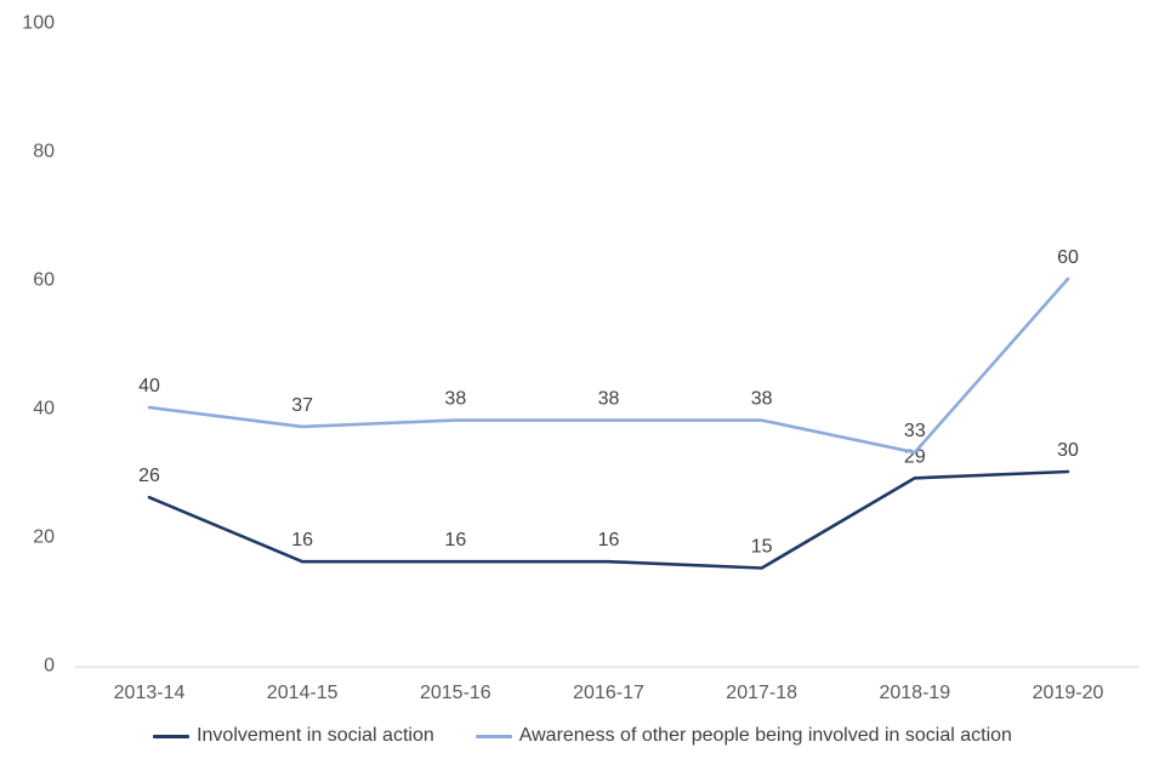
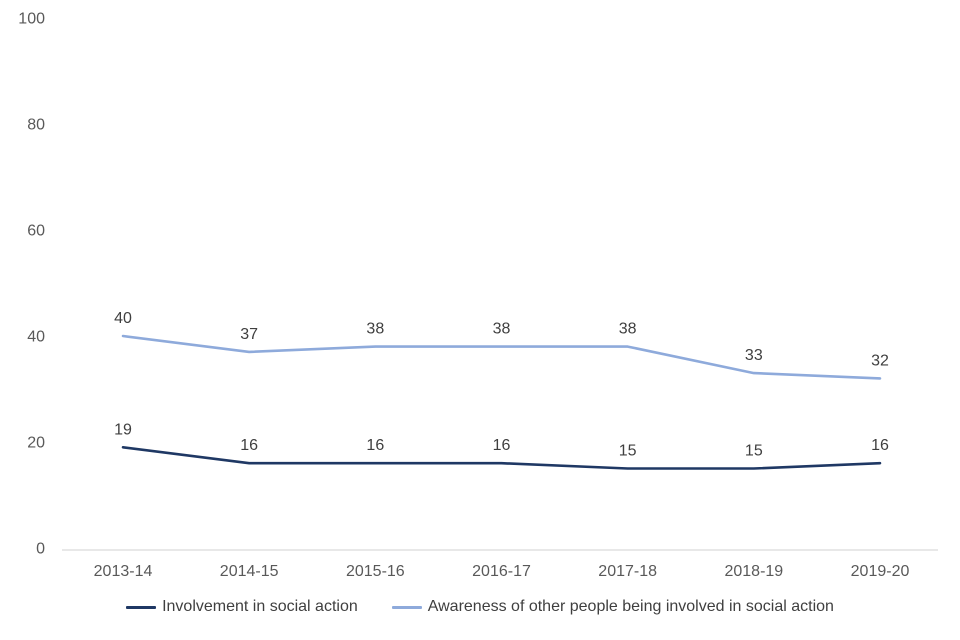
Involvement in social action/2013-14: 26 -> 19
Involvement in social action/2018-19: 29 -> 15
Involvement in social action/2019-20: 30 -> 16
Awareness of other people being involved in social action/2019-20: 60 -> 32
